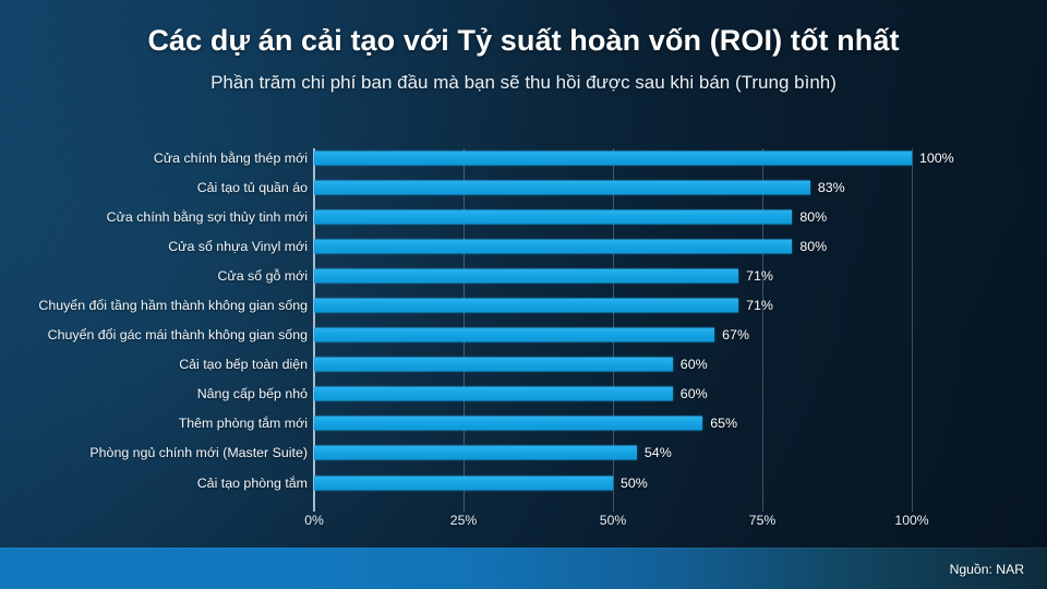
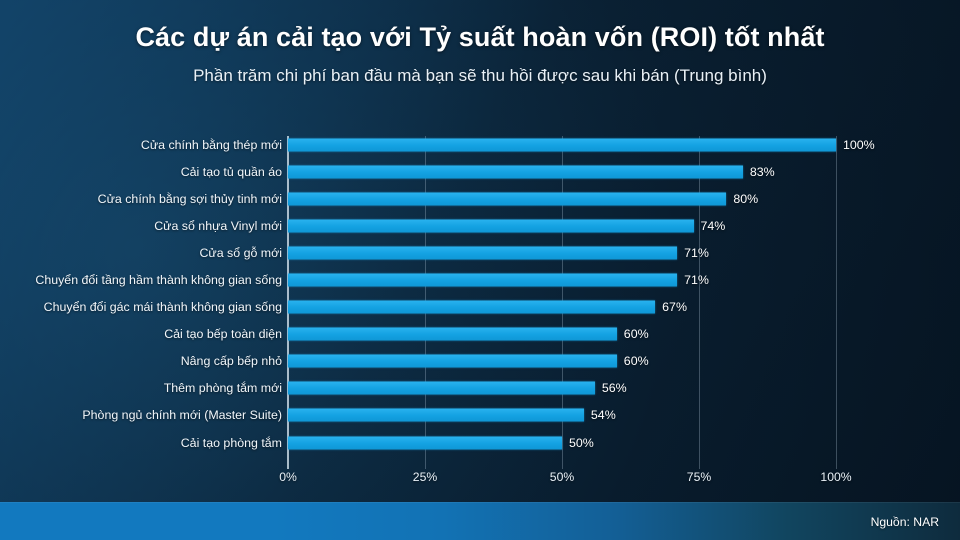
Cửa sổ nhựa Vinyl mới: 80% -> 74%
Thêm phòng tắm mới: 65% -> 56%
